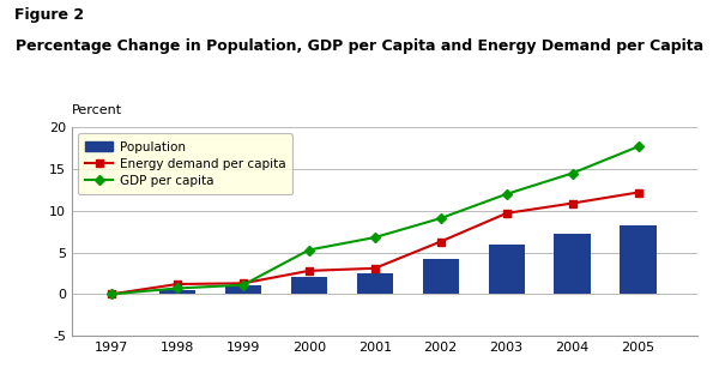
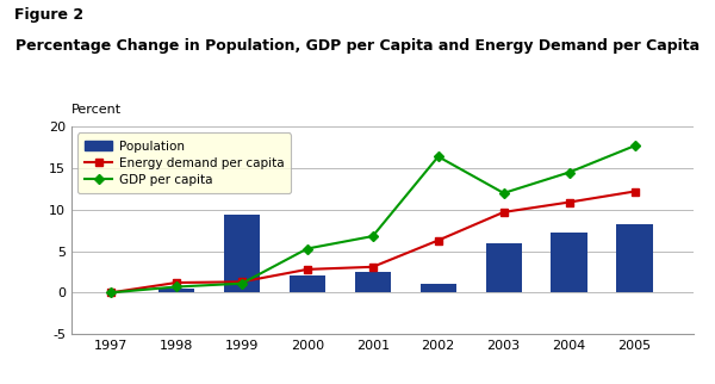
Population/1999: 1.0 -> 9.4
Population/2002: 4.2 -> 1.0
GDP per capita/2002: 9.1 -> 16.4
